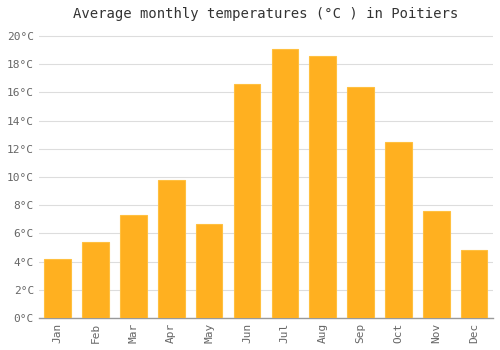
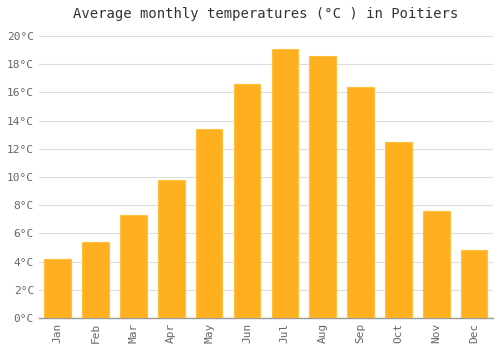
May: 6.7°C -> 13.4°C
